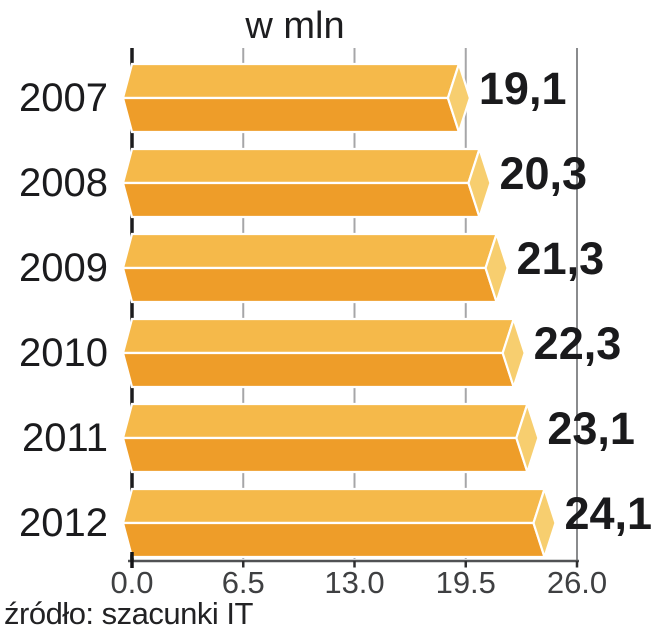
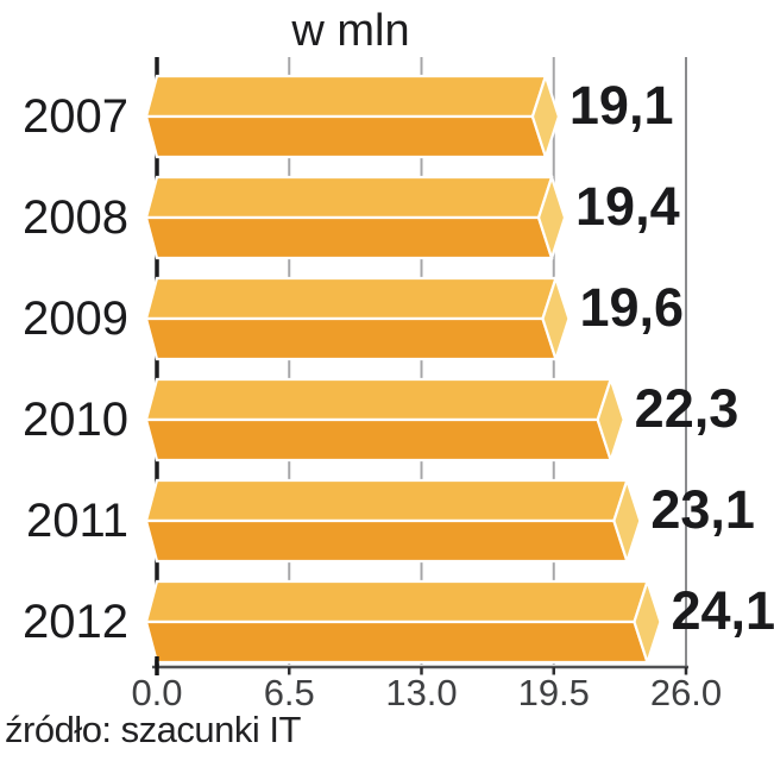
2008: 20,3 -> 19,4
2009: 21,3 -> 19,6
